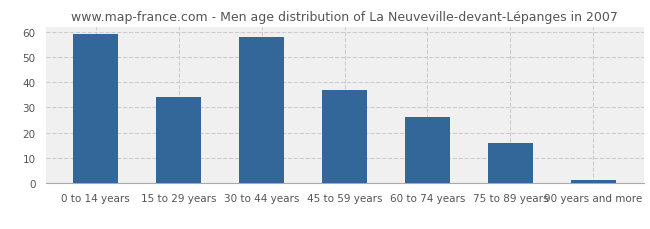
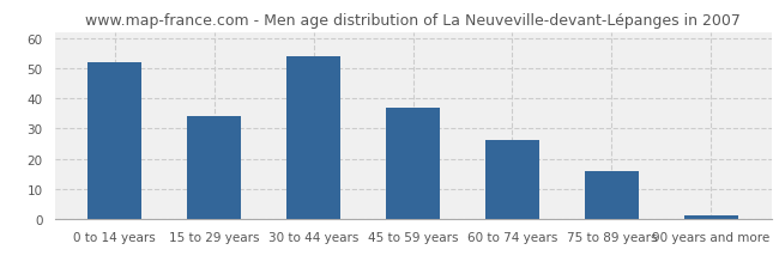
0 to 14 years: 59 -> 52
30 to 44 years: 58 -> 54
